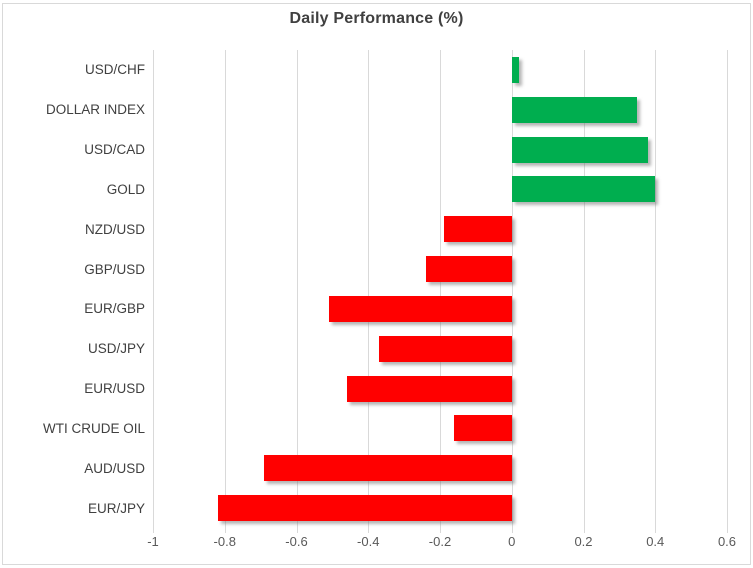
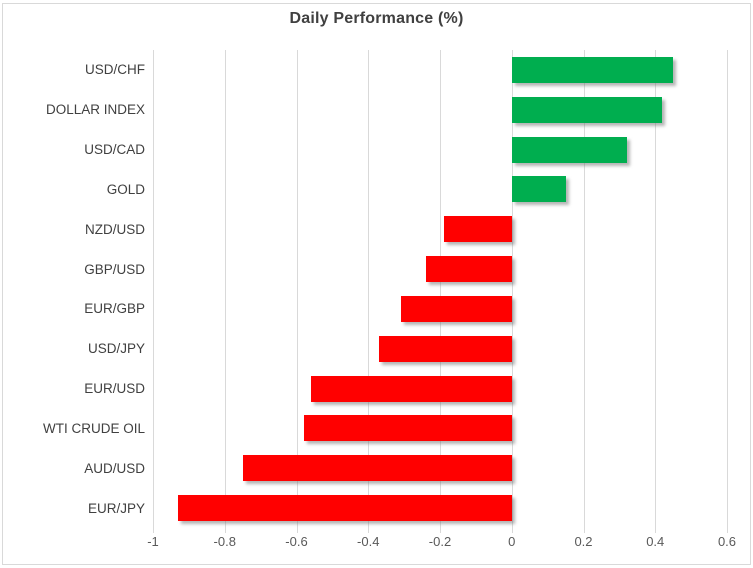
USD/CHF: 0.02 -> 0.45
DOLLAR INDEX: 0.35 -> 0.42
USD/CAD: 0.38 -> 0.32
GOLD: 0.40 -> 0.15
EUR/GBP: -0.51 -> -0.31
EUR/USD: -0.46 -> -0.56
WTI CRUDE OIL: -0.16 -> -0.58
AUD/USD: -0.69 -> -0.75
EUR/JPY: -0.82 -> -0.93
